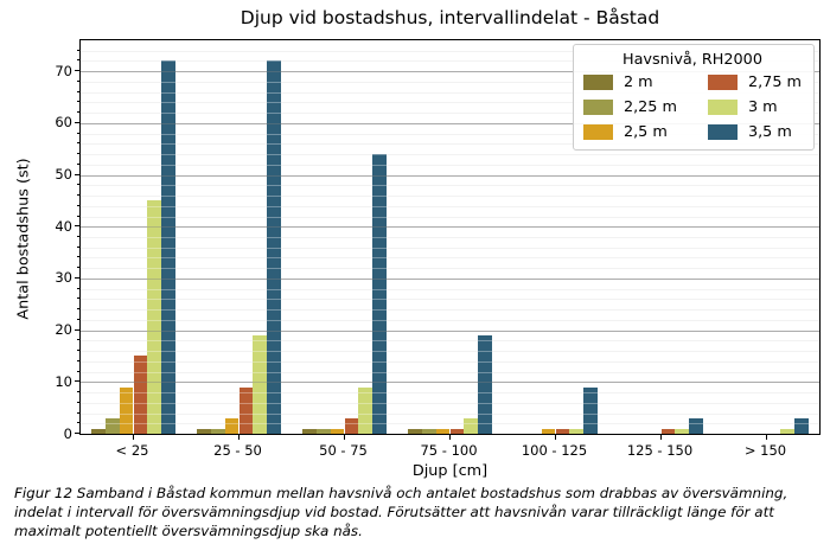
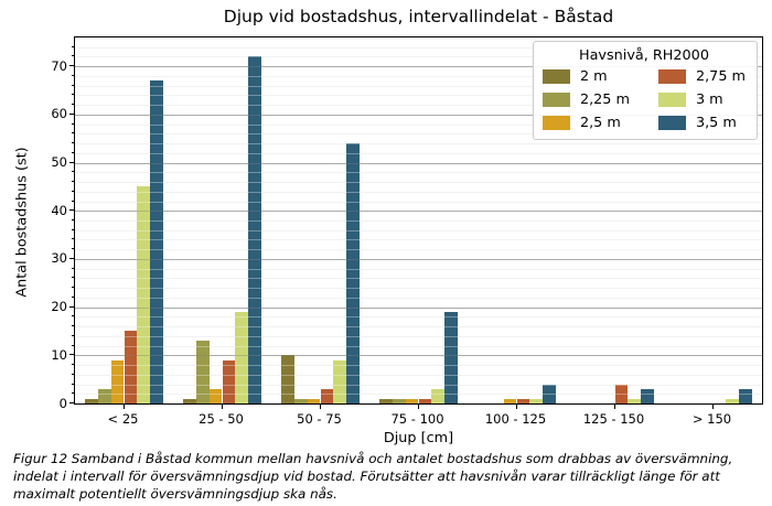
3,5 m/< 25: 72 -> 67
2,25 m/25 - 50: 1 -> 13
2 m/50 - 75: 1 -> 10
3,5 m/100 - 125: 9 -> 4
2,75 m/125 - 150: 1 -> 4
